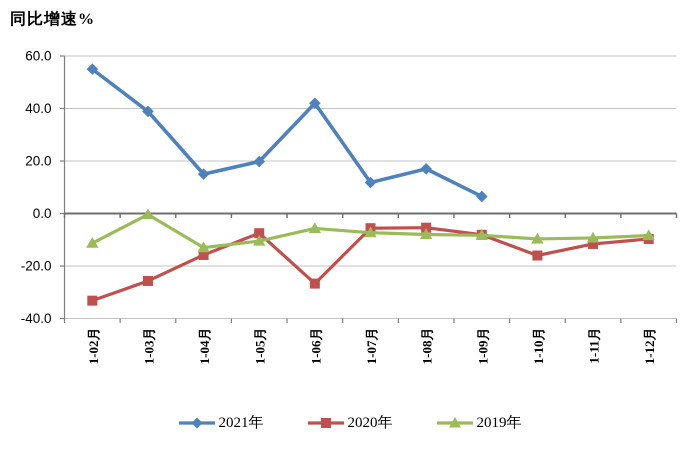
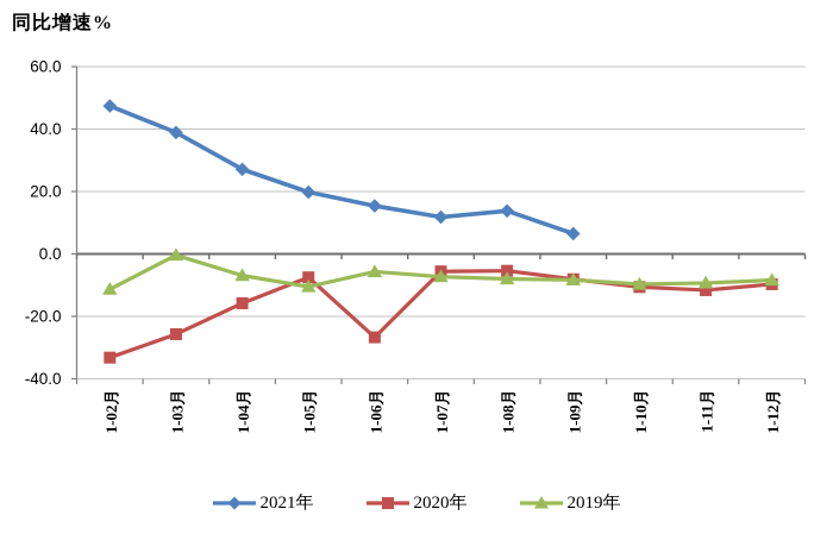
2021年/1-02月: 55 -> 47
2021年/1-04月: 15 -> 27
2019年/1-04月: -13 -> -7
2021年/1-06月: 42 -> 15
2021年/1-08月: 17 -> 14
2020年/1-10月: -16 -> -11
